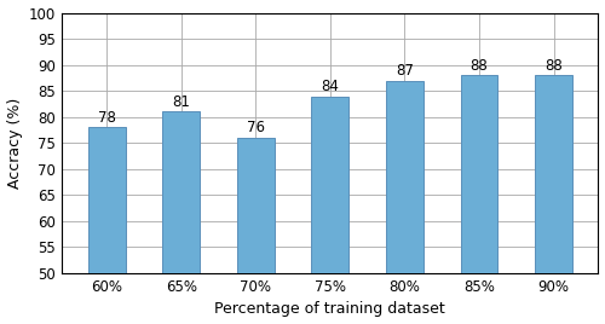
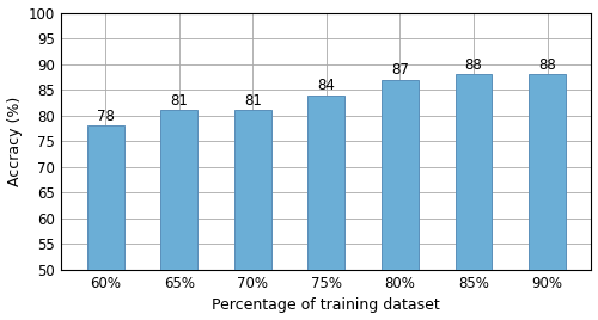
70%: 76 -> 81
